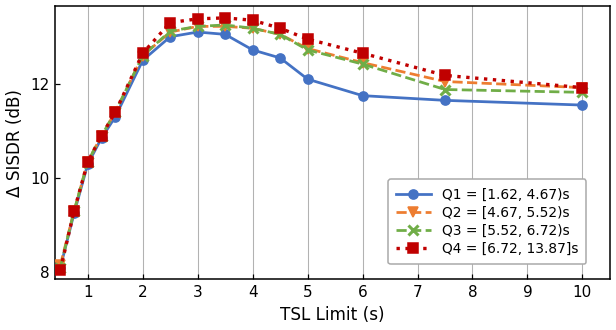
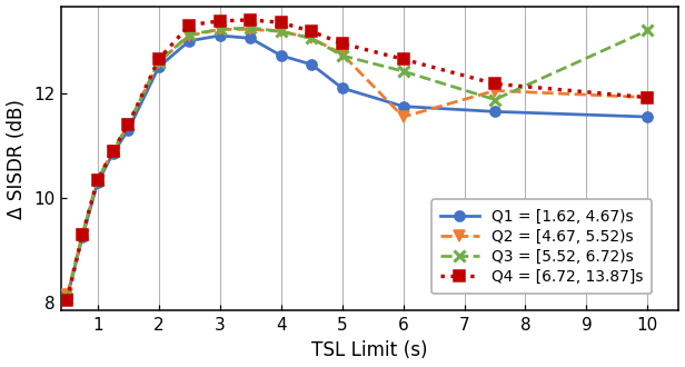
Q2 = [4.67, 5.52)s/6: 12.45 -> 11.55
Q3 = [5.52, 6.72)s/10: 11.82 -> 13.20
